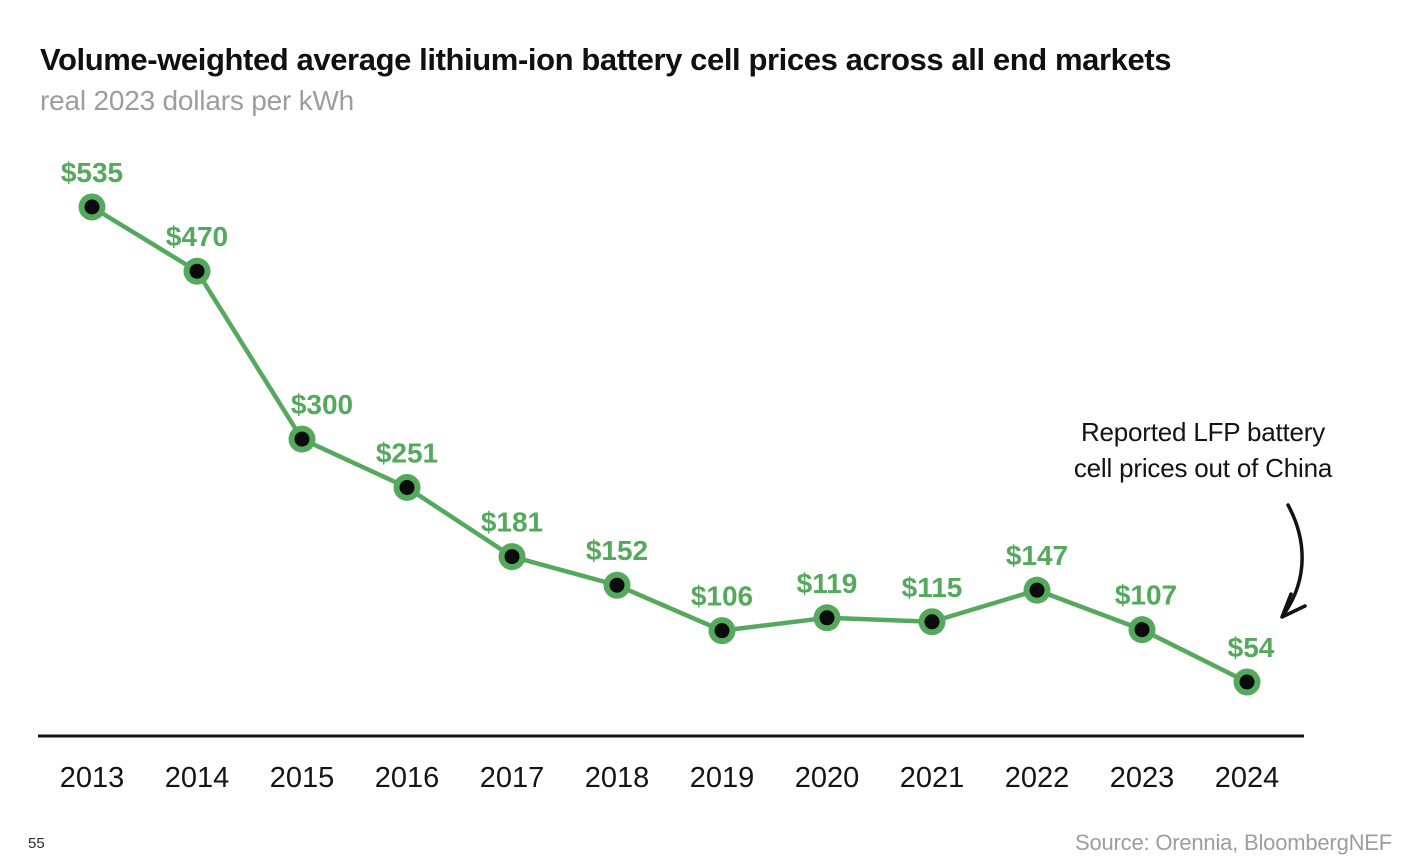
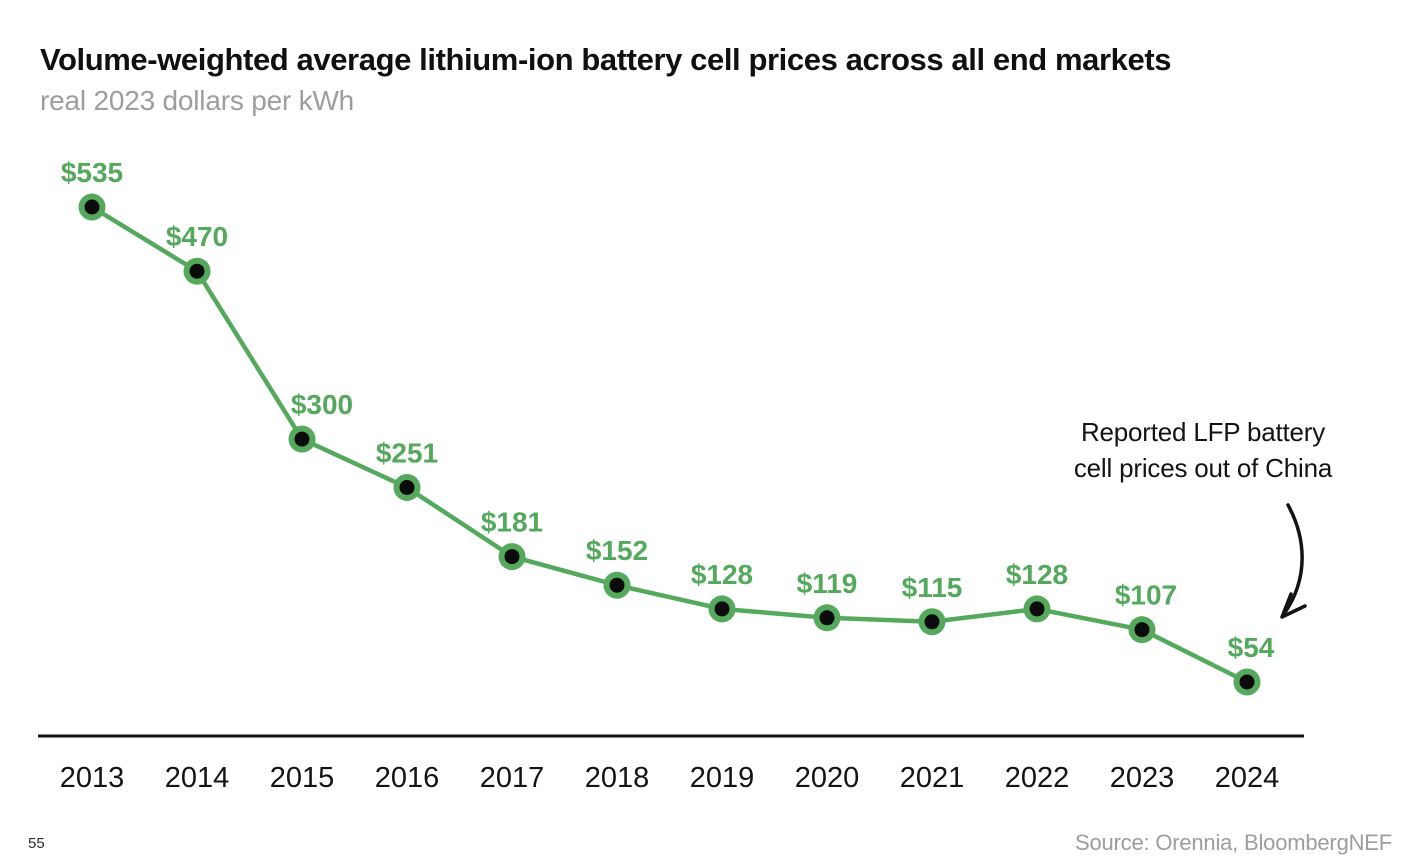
2019: $106 -> $128
2022: $147 -> $128
